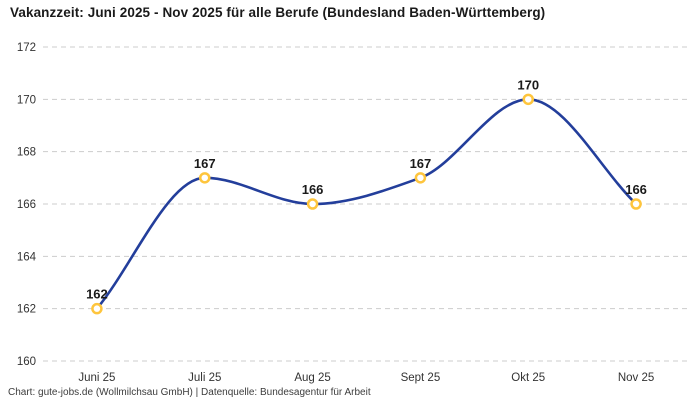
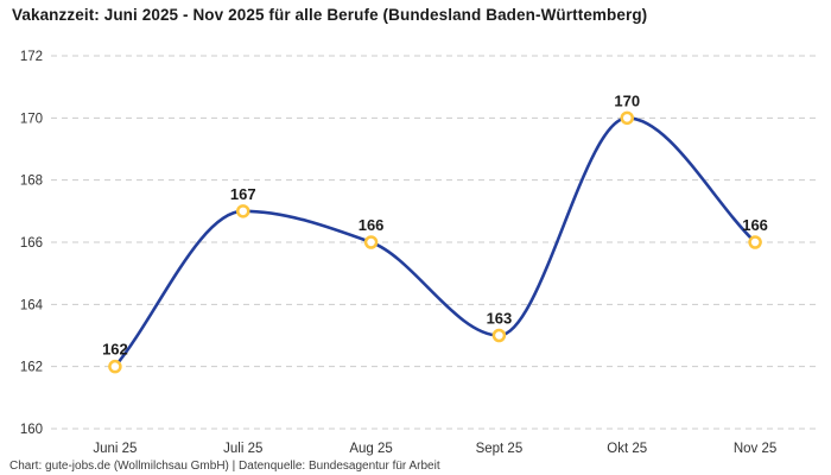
Sept 25: 167 -> 163
